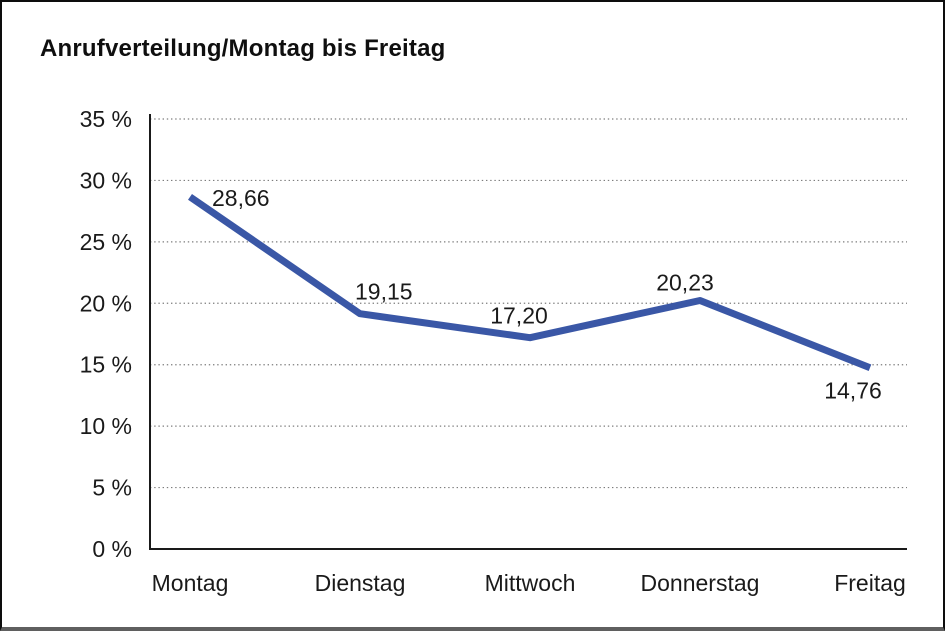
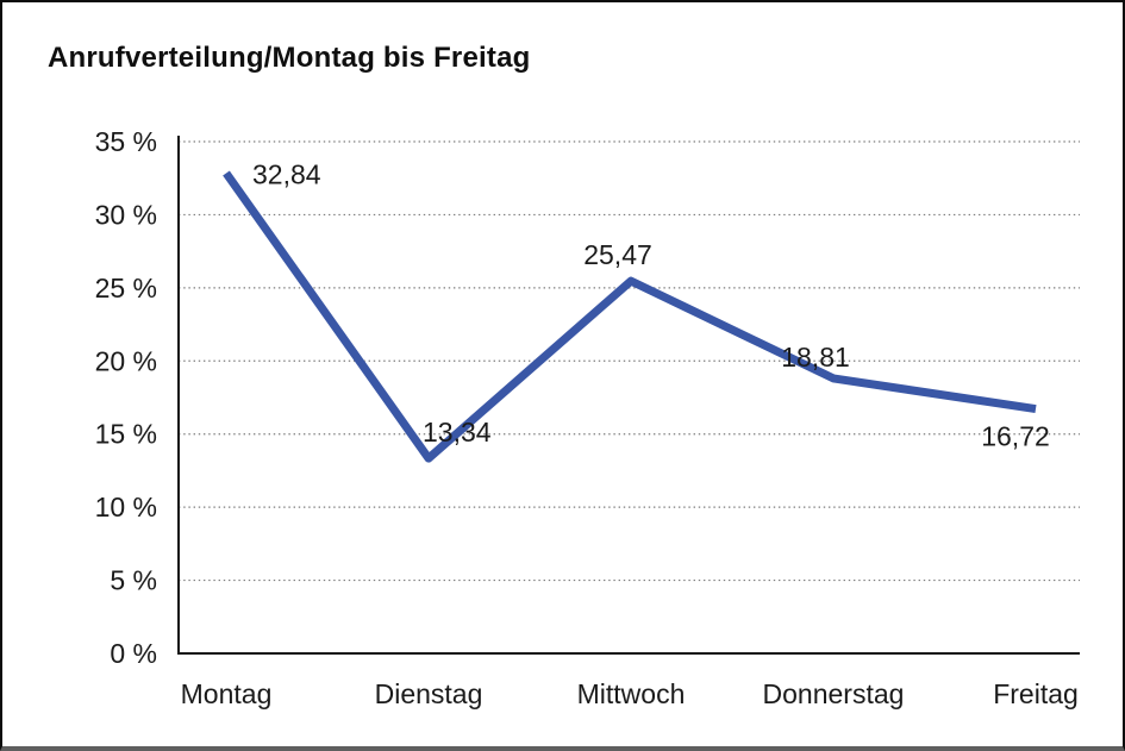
Montag: 28,66 -> 32,84
Dienstag: 19,15 -> 13,34
Mittwoch: 17,20 -> 25,47
Donnerstag: 20,23 -> 18,81
Freitag: 14,76 -> 16,72
